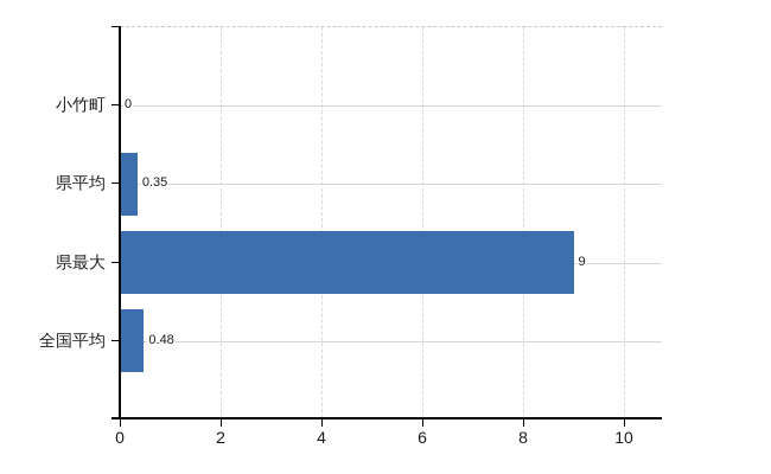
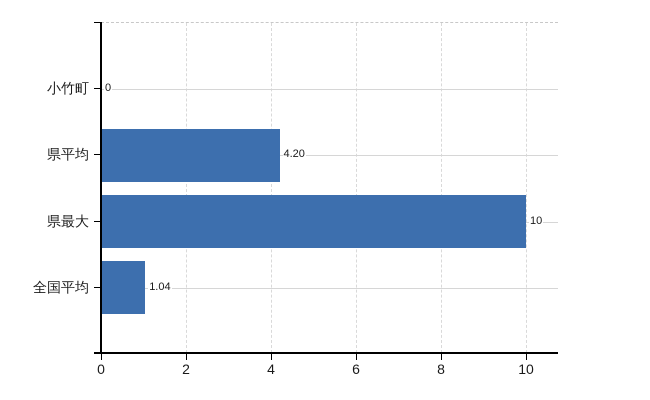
県平均: 0.35 -> 4.20
県最大: 9 -> 10
全国平均: 0.48 -> 1.04
